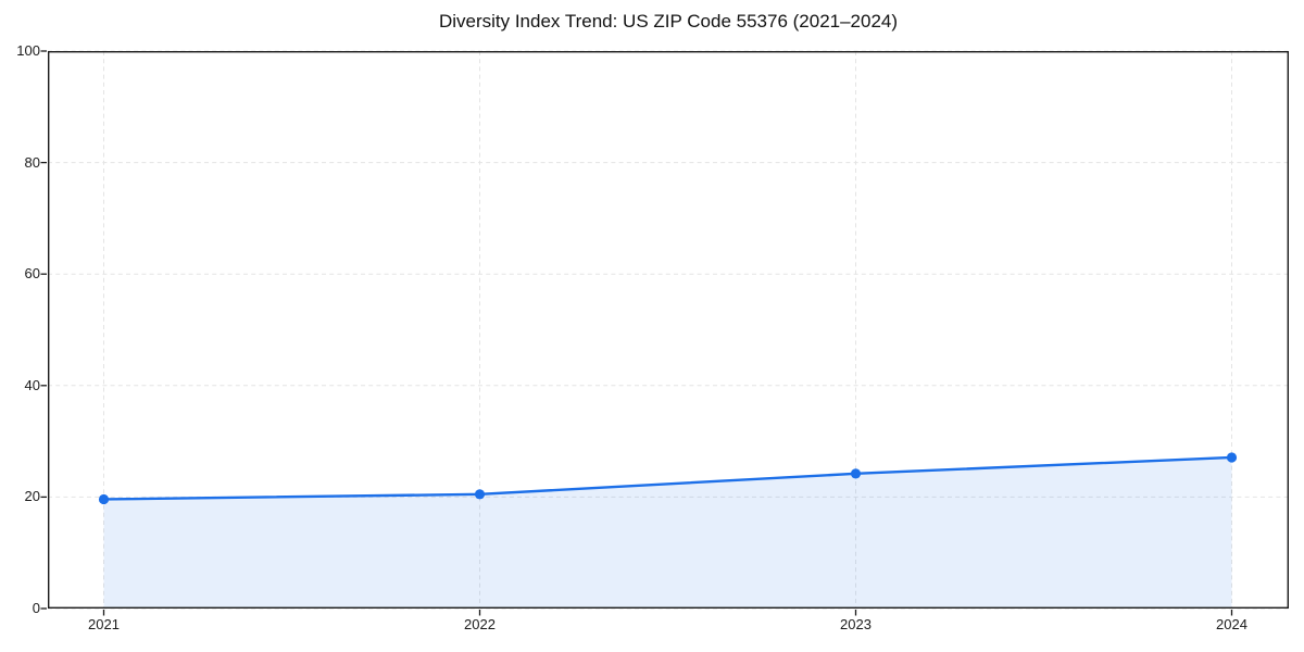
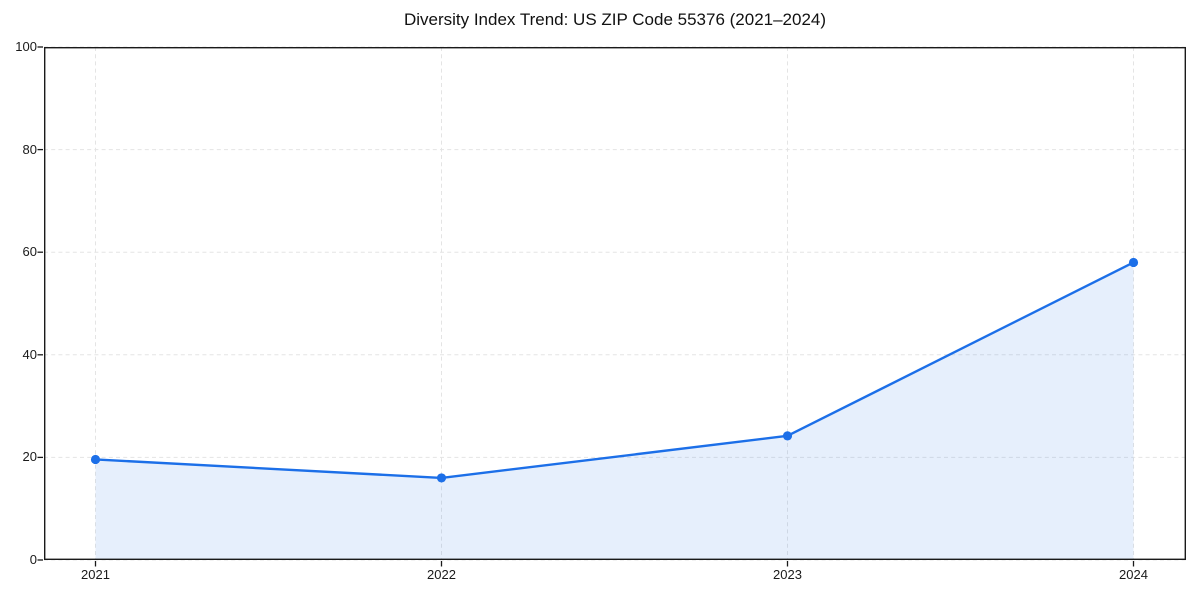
2022: 20 -> 16
2024: 27 -> 58
